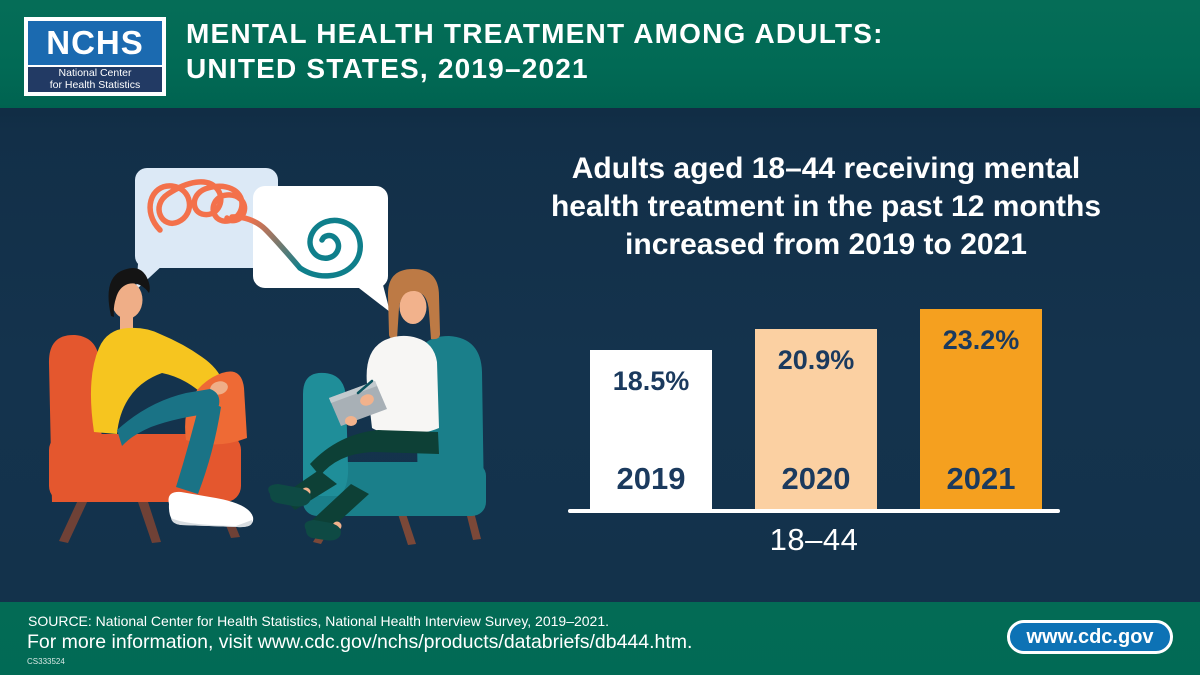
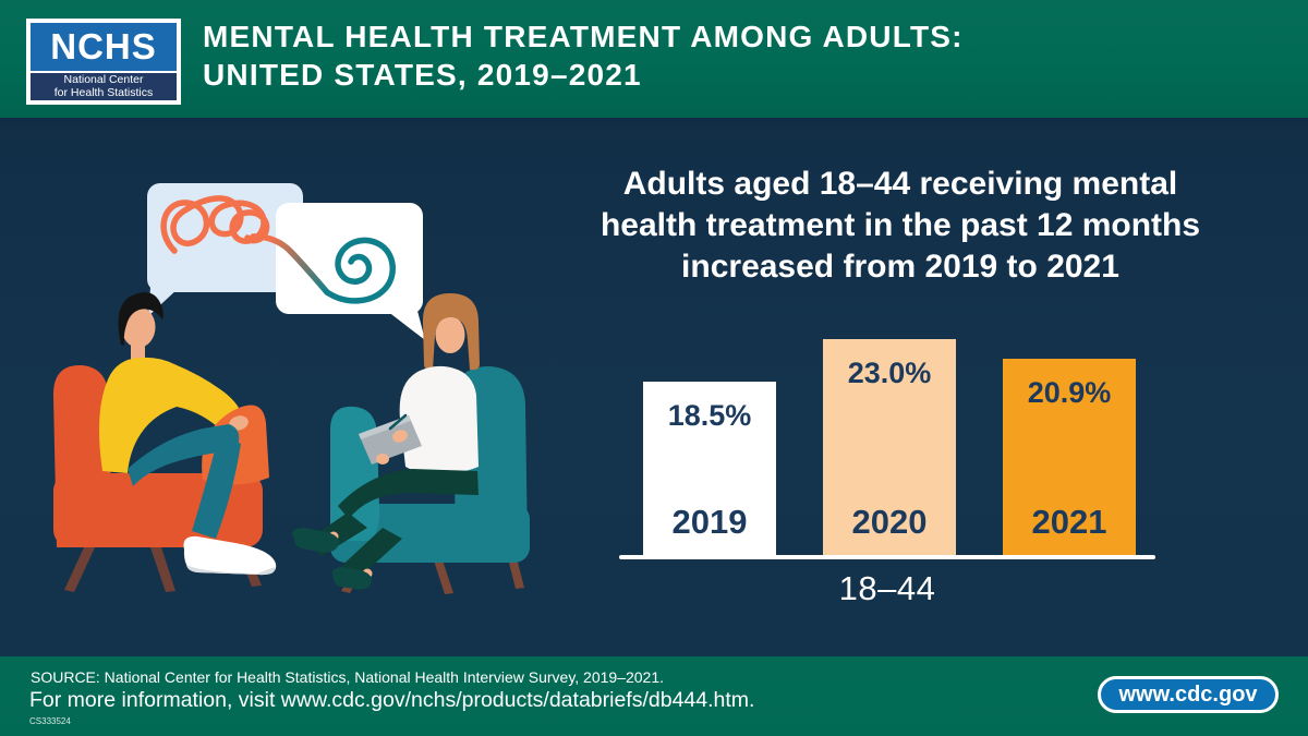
2020: 20.9% -> 23.0%
2021: 23.2% -> 20.9%
